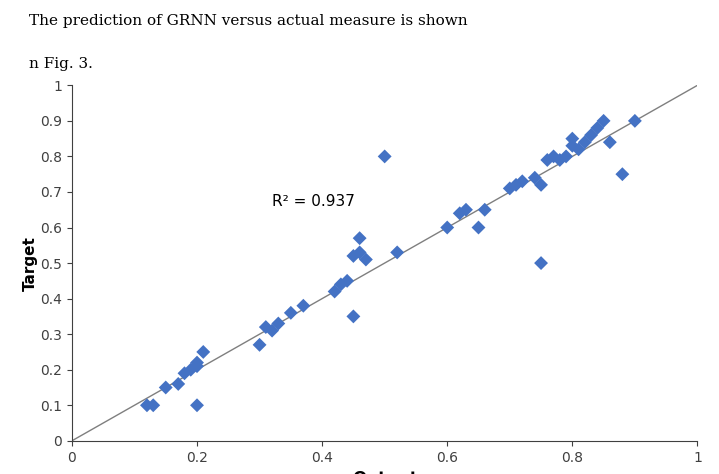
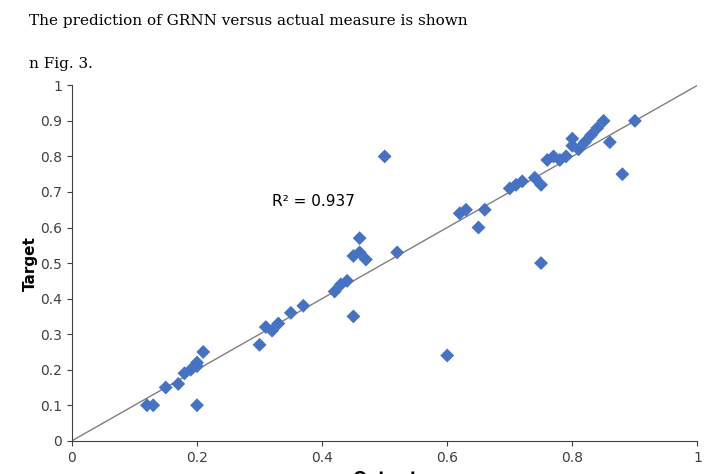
0.6: 0.60 -> 0.24
